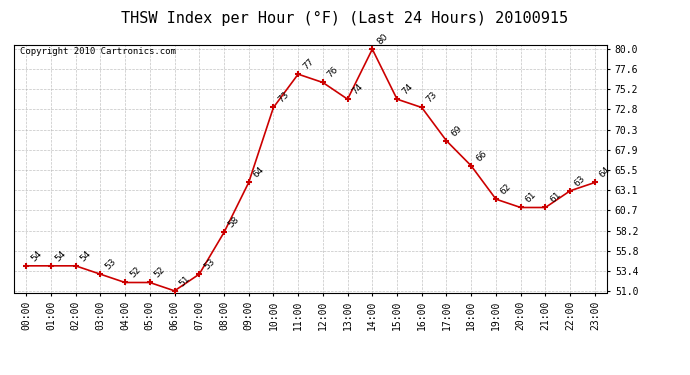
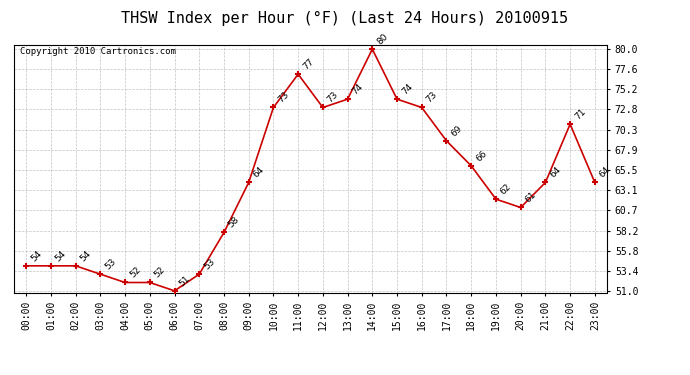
12:00: 76 -> 73
21:00: 61 -> 64
22:00: 63 -> 71
